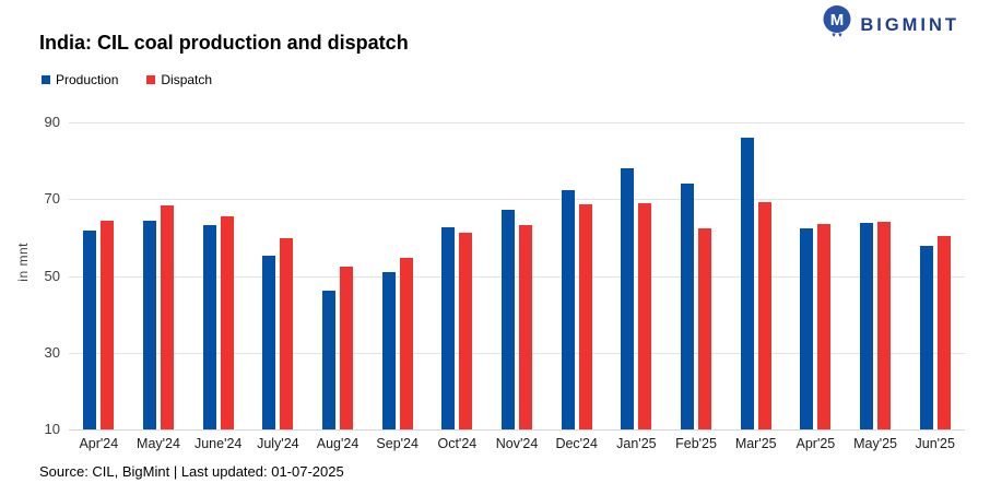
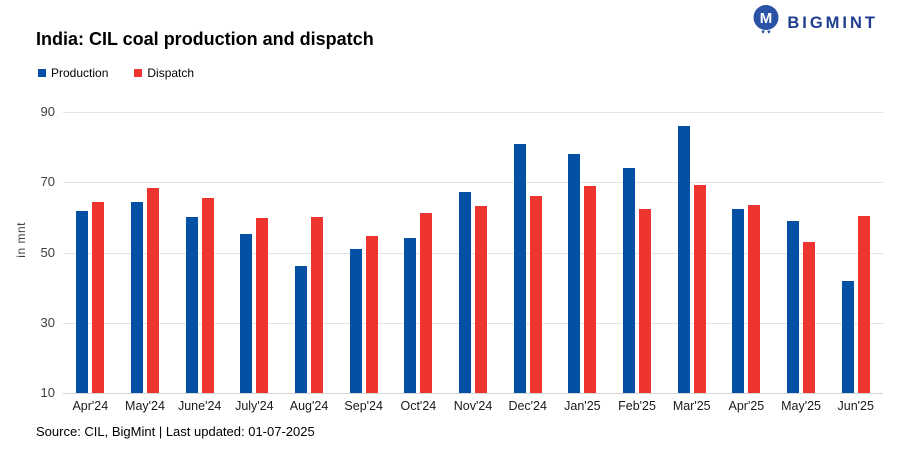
Production/June'24: 63 -> 60
Dispatch/Aug'24: 52 -> 60
Production/Oct'24: 63 -> 54
Production/Dec'24: 72 -> 81
Dispatch/Dec'24: 69 -> 66
Production/May'25: 64 -> 59
Dispatch/May'25: 64 -> 53
Production/Jun'25: 58 -> 42
